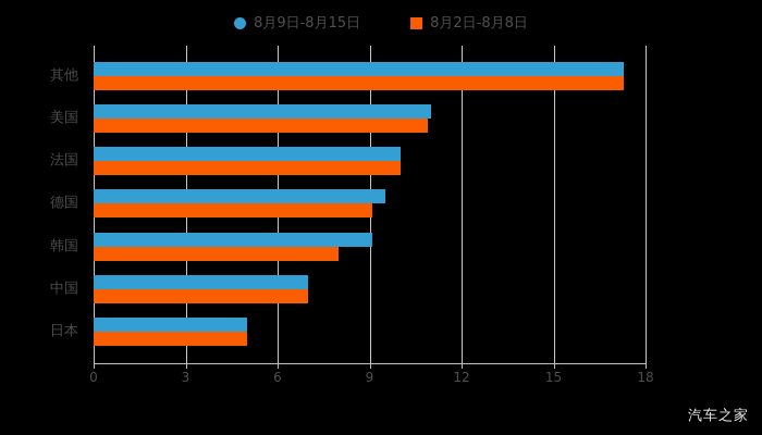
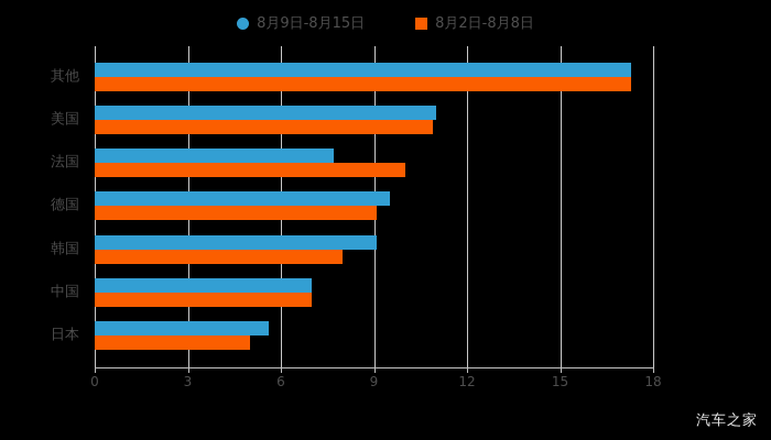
8月9日-8月15日/法国: 10.0 -> 7.7
8月9日-8月15日/日本: 5.0 -> 5.6
